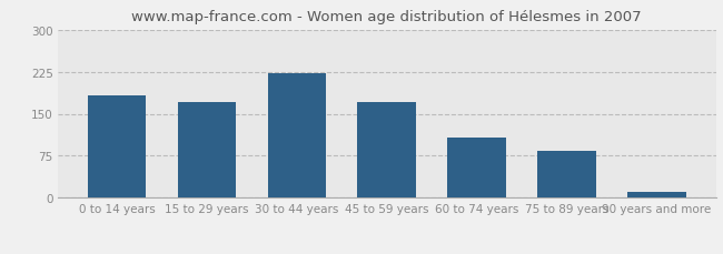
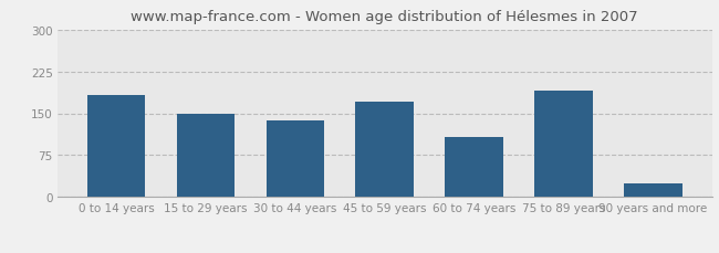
15 to 29 years: 170 -> 150
30 to 44 years: 222 -> 138
75 to 89 years: 83 -> 190
90 years and more: 10 -> 24
